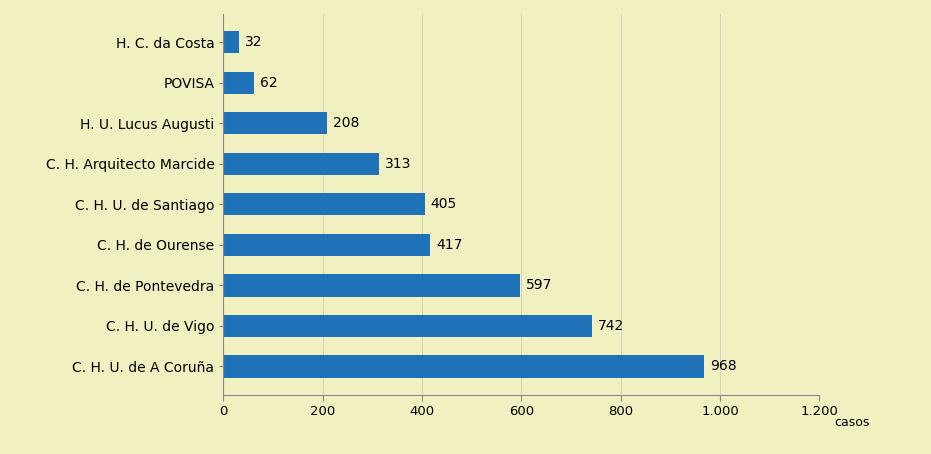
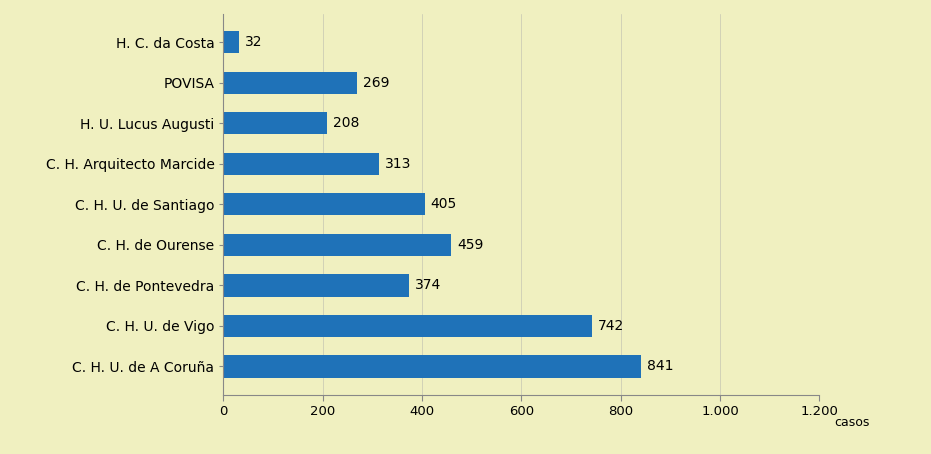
POVISA: 62 -> 269
C. H. de Ourense: 417 -> 459
C. H. de Pontevedra: 597 -> 374
C. H. U. de A Coruña: 968 -> 841
